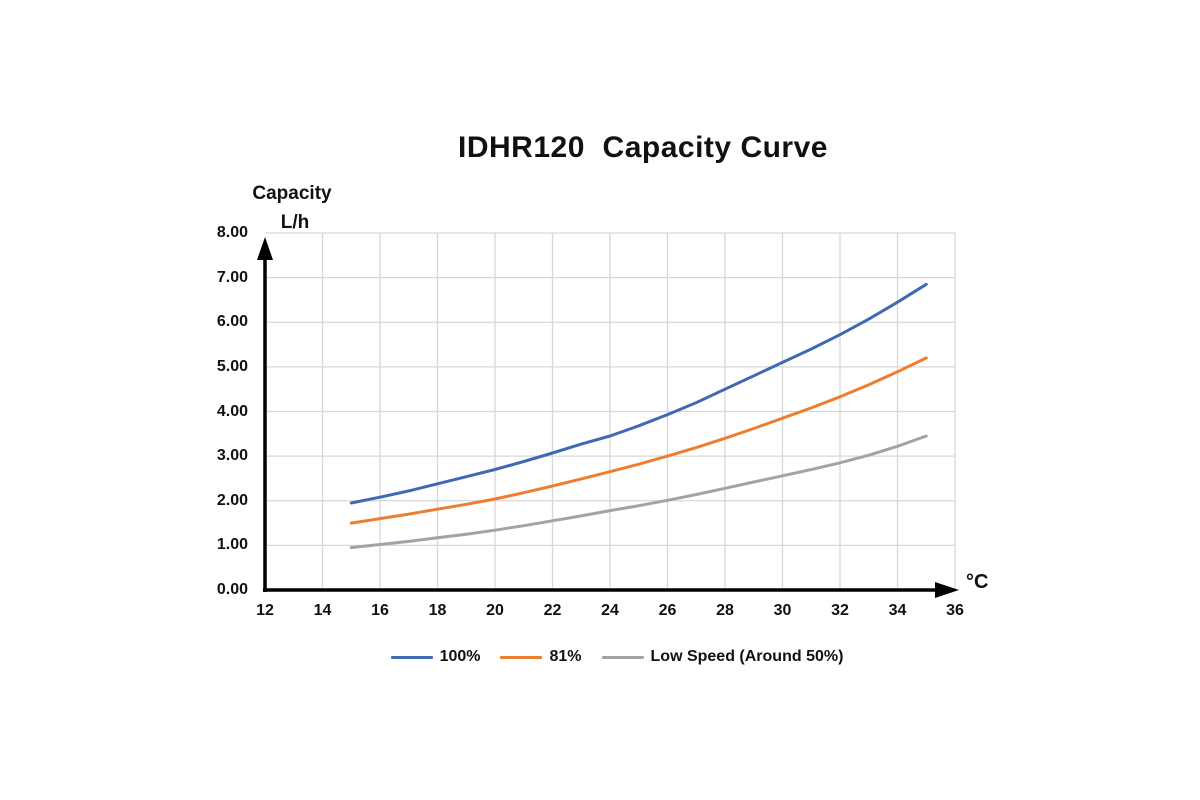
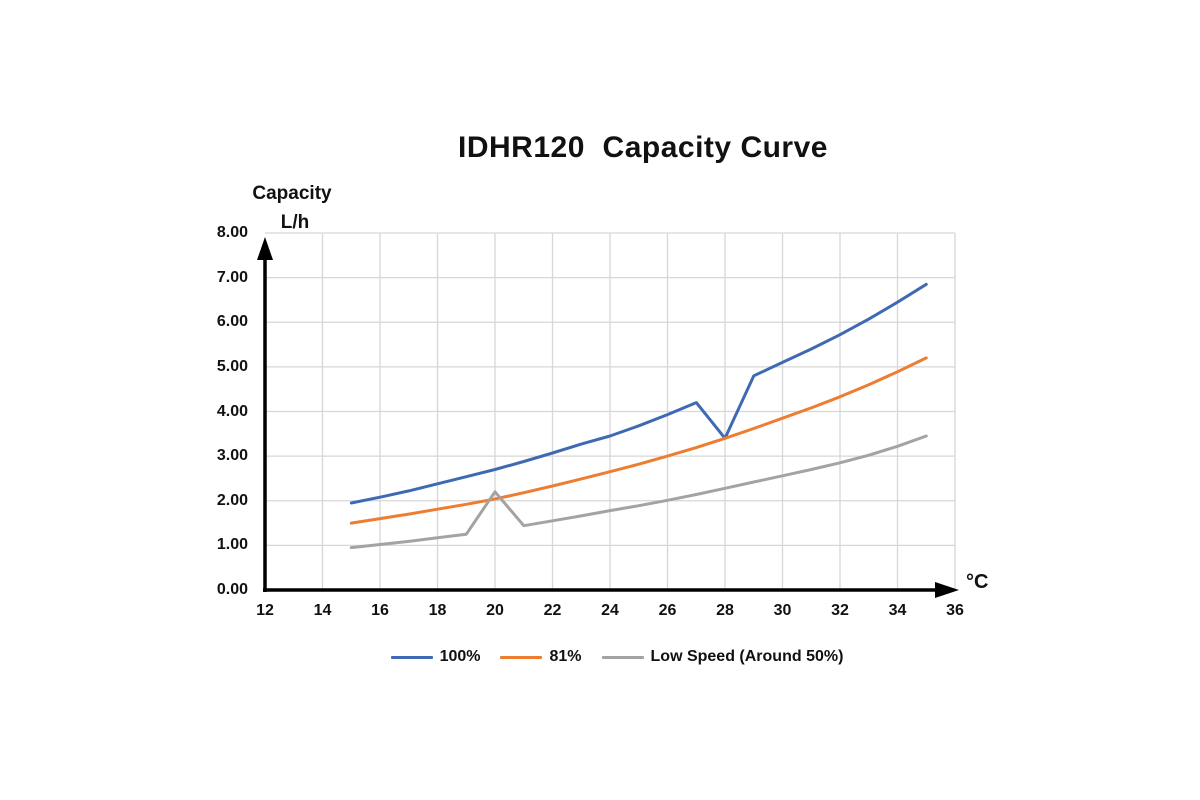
Low Speed (Around 50%)/20: 1.3 -> 2.2
100%/28: 4.5 -> 3.4
